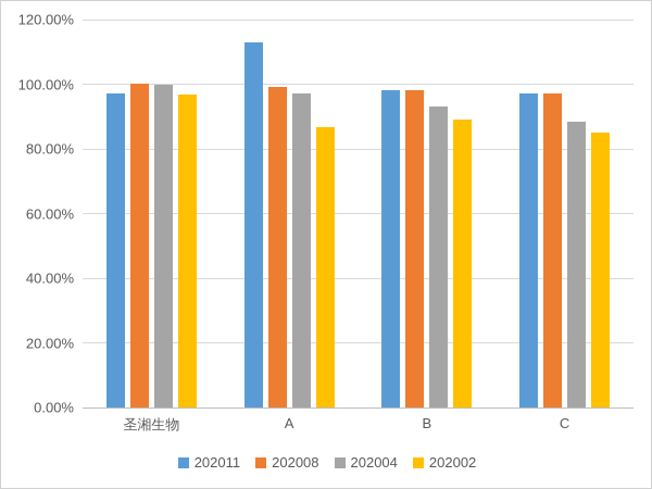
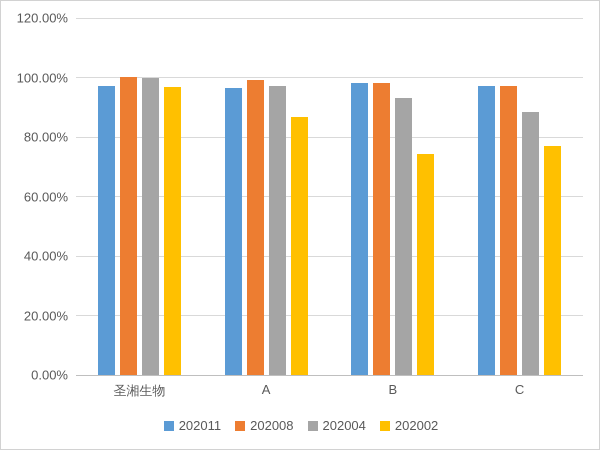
202011/A: 113% -> 96%
202002/B: 89% -> 74%
202002/C: 85% -> 77%
